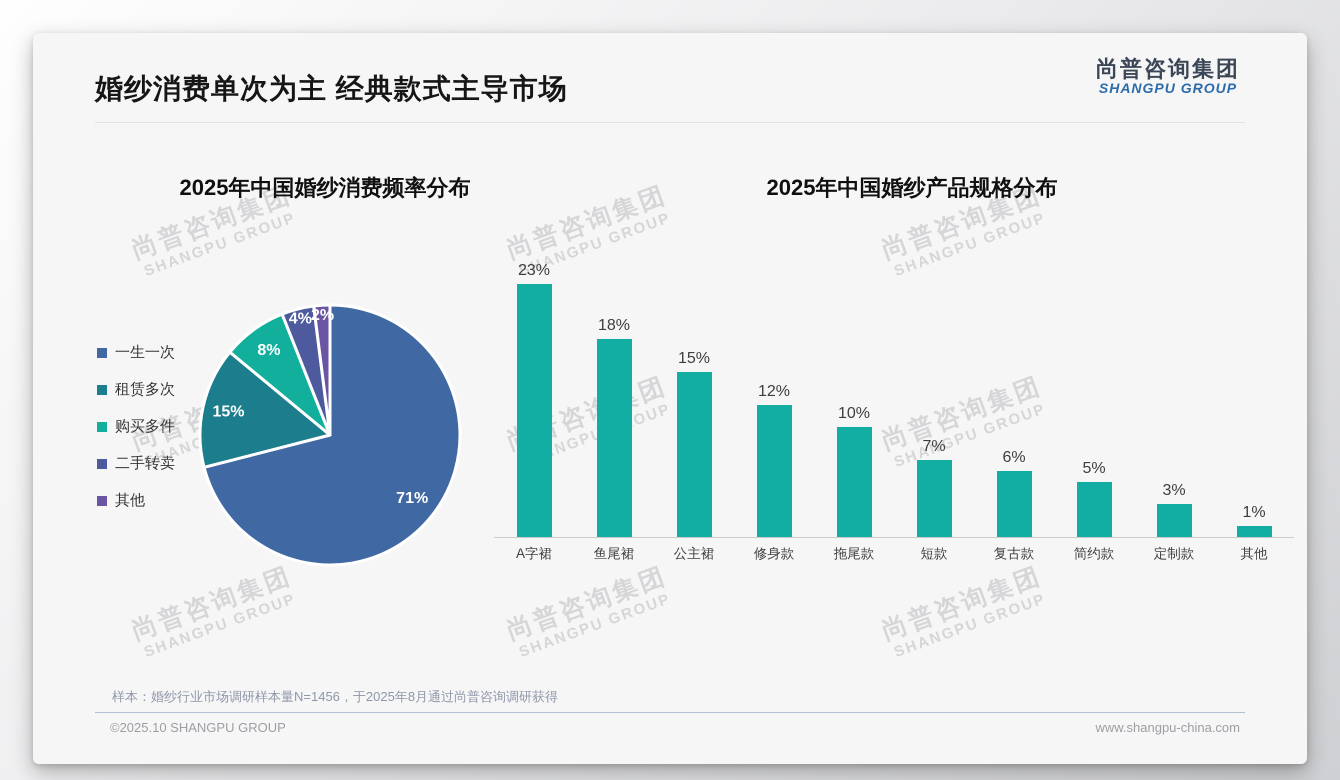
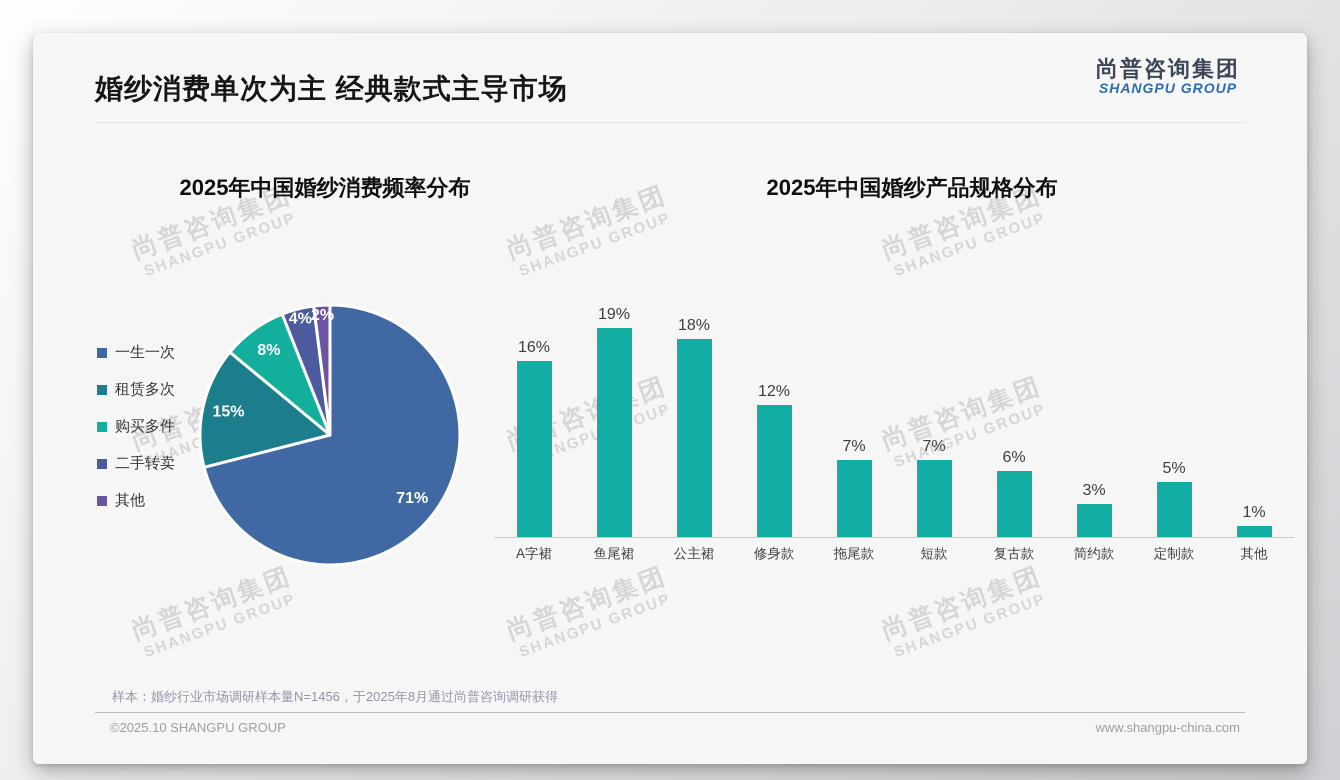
2025年中国婚纱产品规格分布/A字裙: 23% -> 16%
2025年中国婚纱产品规格分布/鱼尾裙: 18% -> 19%
2025年中国婚纱产品规格分布/公主裙: 15% -> 18%
2025年中国婚纱产品规格分布/拖尾款: 10% -> 7%
2025年中国婚纱产品规格分布/简约款: 5% -> 3%
2025年中国婚纱产品规格分布/定制款: 3% -> 5%
